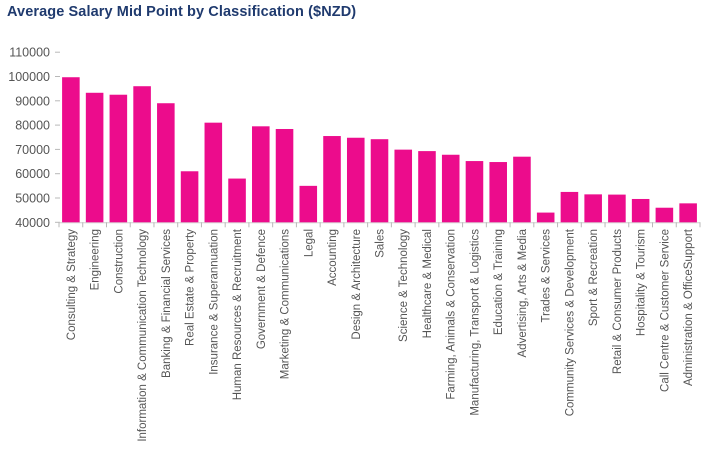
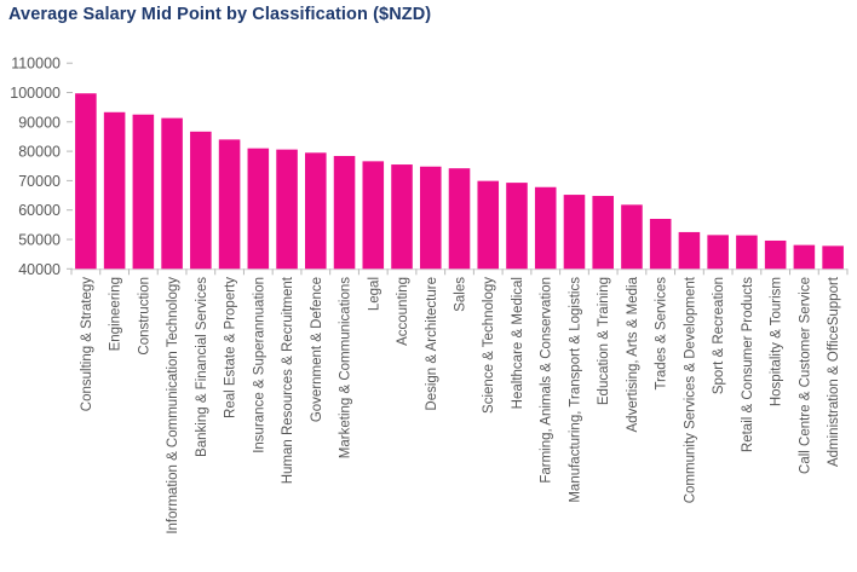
Information & Communication Technology: 96000 -> 91000
Banking & Financial Services: 89000 -> 87000
Real Estate & Property: 61000 -> 84000
Human Resources & Recruitment: 58000 -> 81000
Legal: 55000 -> 77000
Advertising, Arts & Media: 67000 -> 62000
Trades & Services: 44000 -> 57000
Call Centre & Customer Service: 46000 -> 48000
